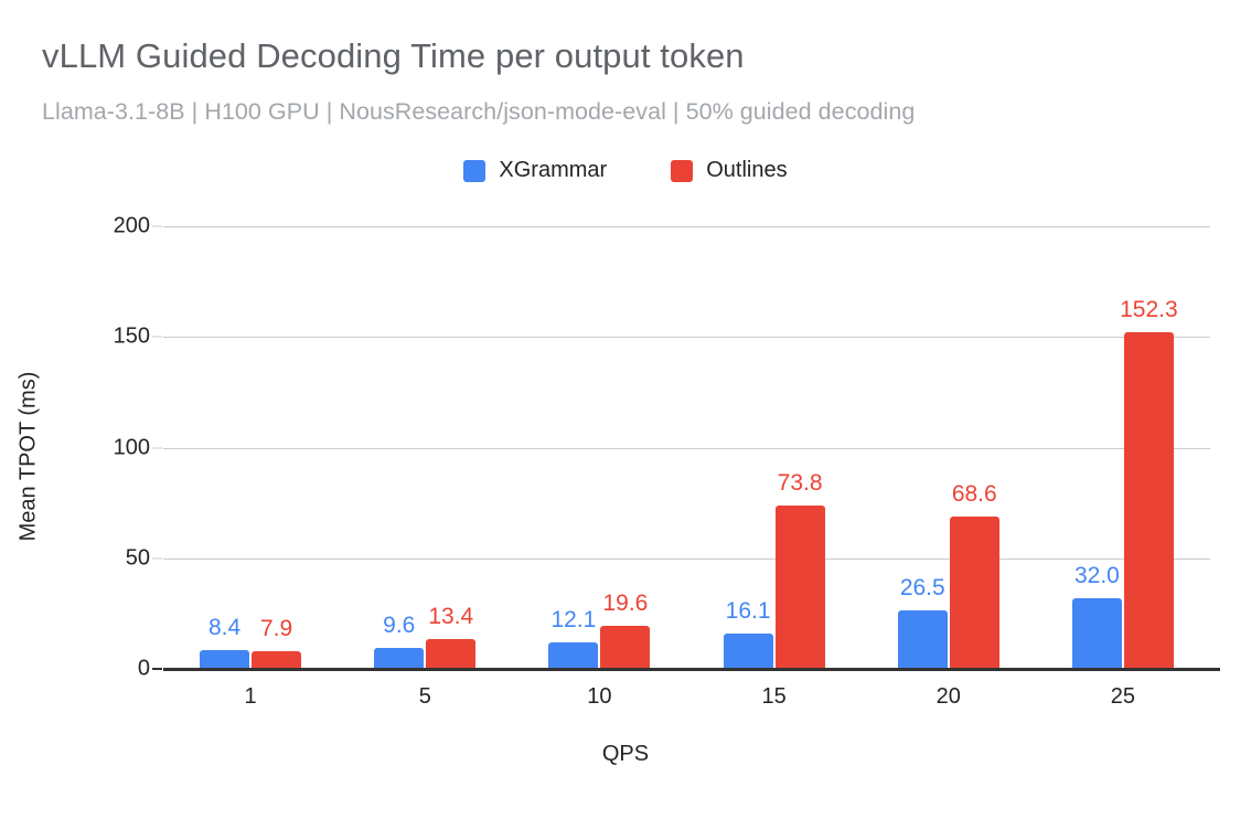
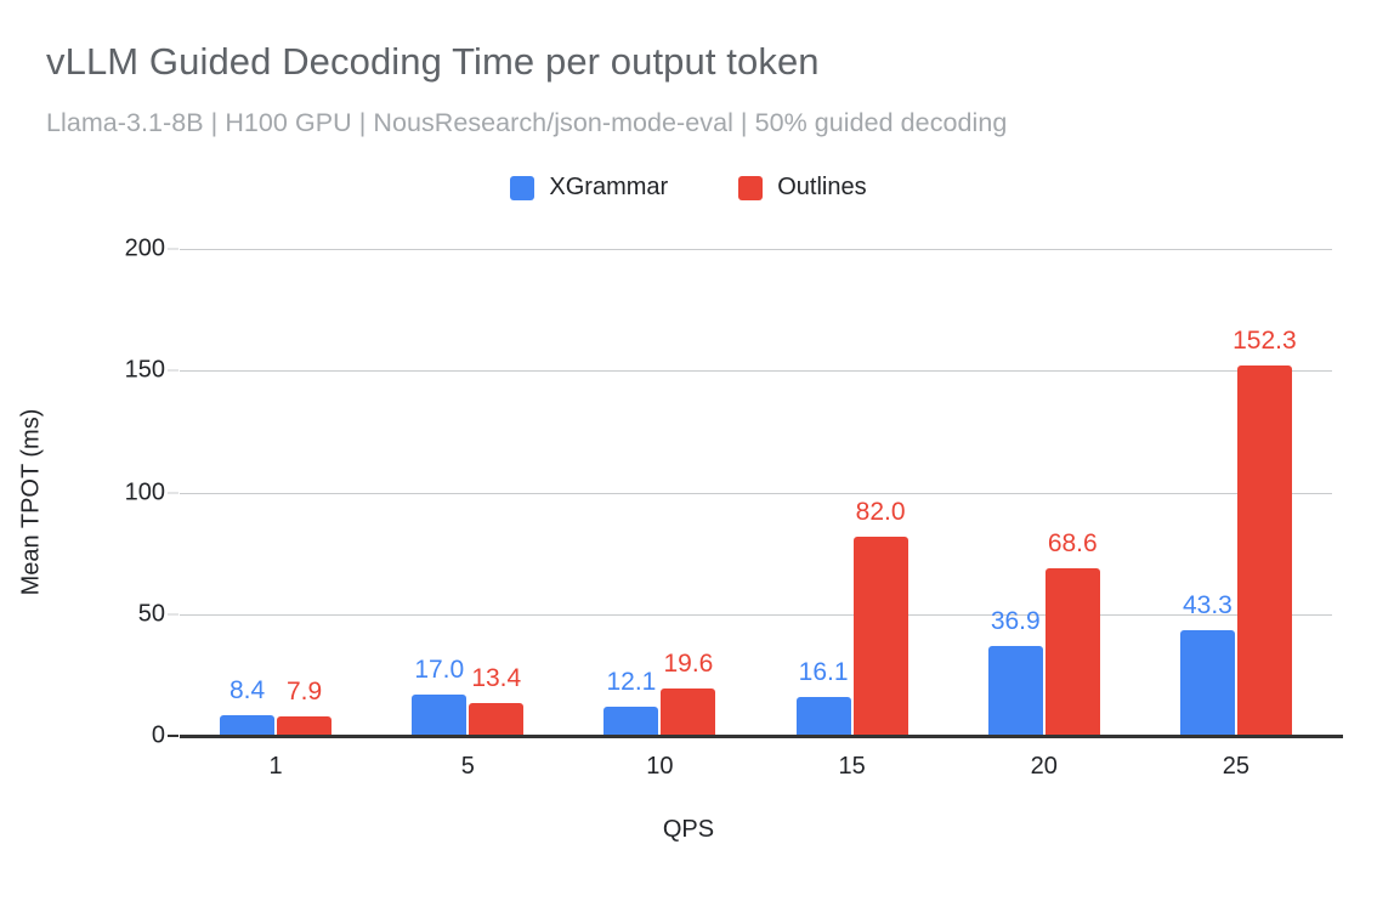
XGrammar/5: 9.6 -> 17.0
Outlines/15: 73.8 -> 82.0
XGrammar/20: 26.5 -> 36.9
XGrammar/25: 32.0 -> 43.3
